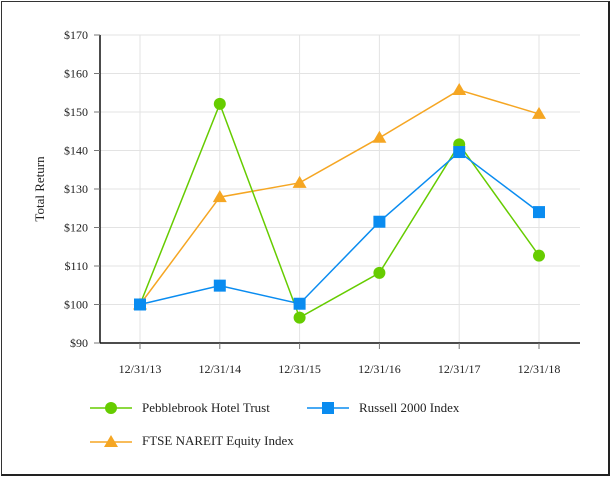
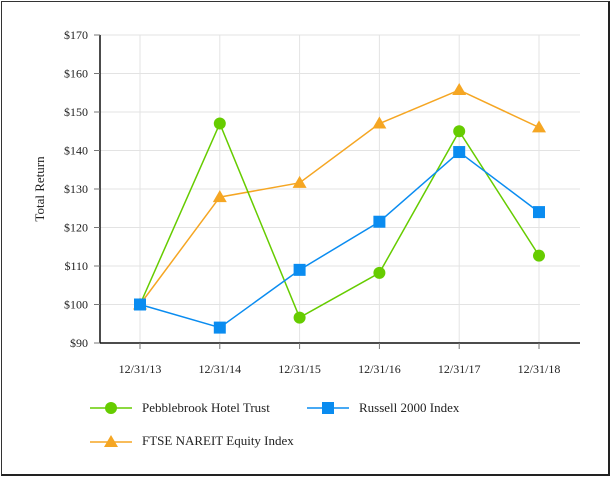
Pebblebrook Hotel Trust/12/31/14: $152 -> $147
Russell 2000 Index/12/31/14: $105 -> $94
Russell 2000 Index/12/31/15: $100 -> $109
FTSE NAREIT Equity Index/12/31/16: $143 -> $147
Pebblebrook Hotel Trust/12/31/17: $142 -> $145
FTSE NAREIT Equity Index/12/31/18: $150 -> $146
